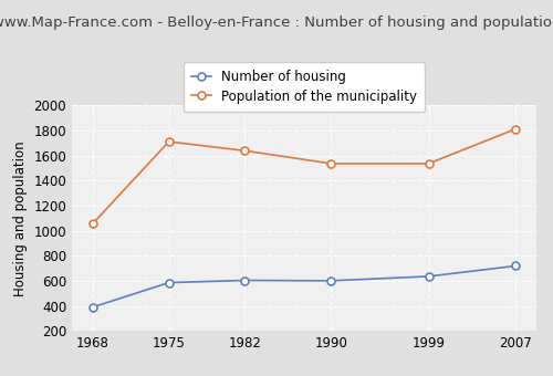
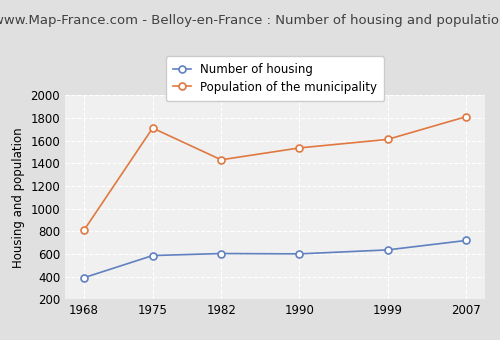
Population of the municipality/1968: 1060 -> 810
Population of the municipality/1982: 1640 -> 1430
Population of the municipality/1999: 1540 -> 1610
